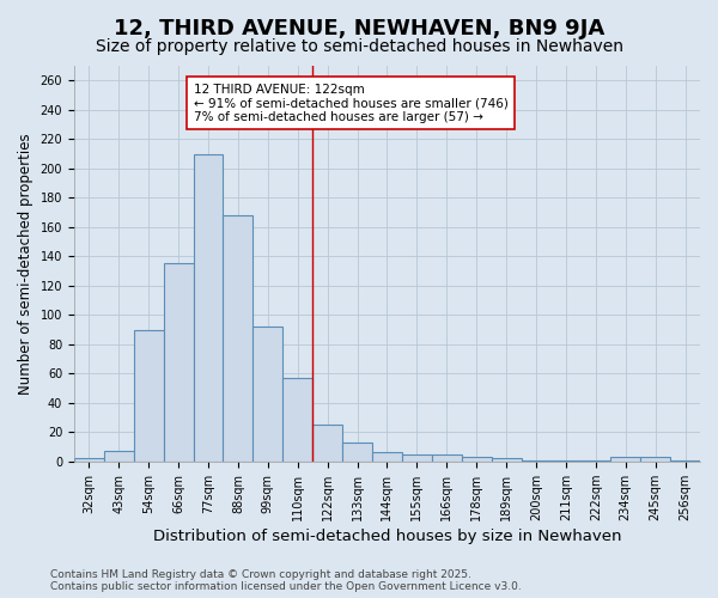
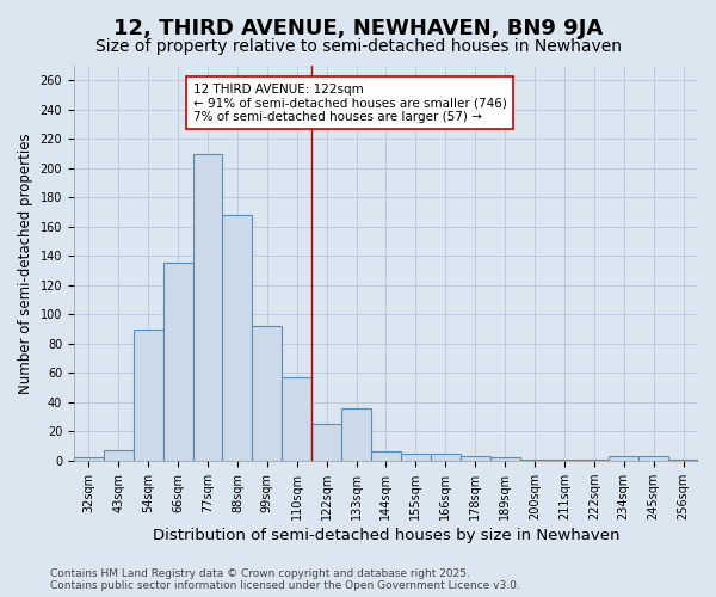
133sqm: 13 -> 36
